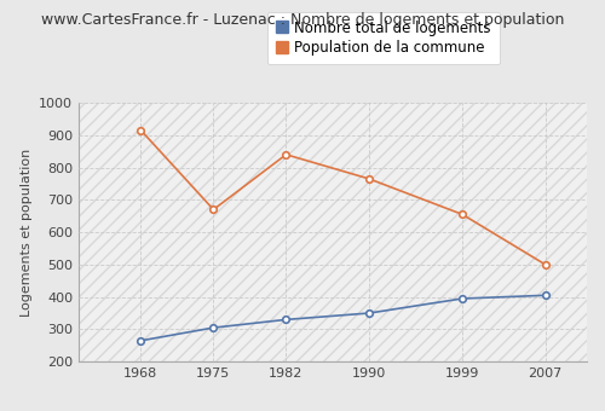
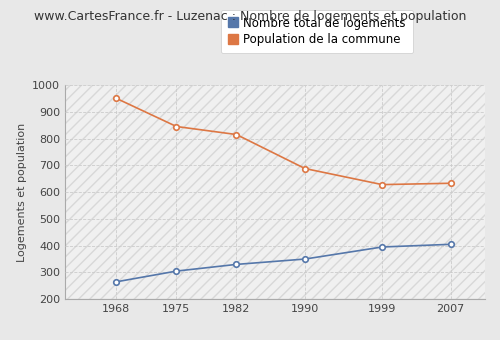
Population de la commune/1968: 915 -> 950
Population de la commune/1975: 670 -> 845
Population de la commune/1982: 840 -> 815
Population de la commune/1990: 765 -> 688
Population de la commune/1999: 655 -> 628
Population de la commune/2007: 500 -> 633
